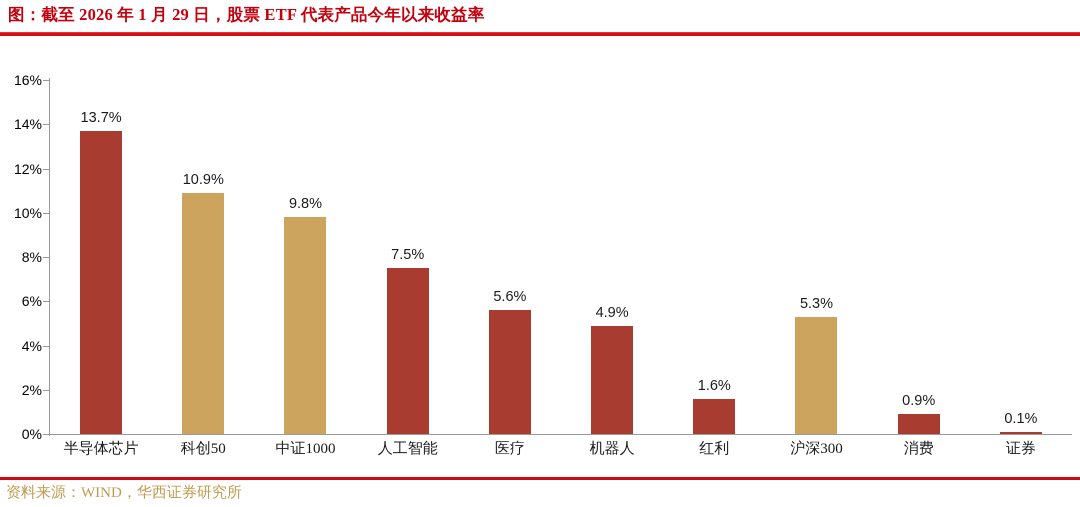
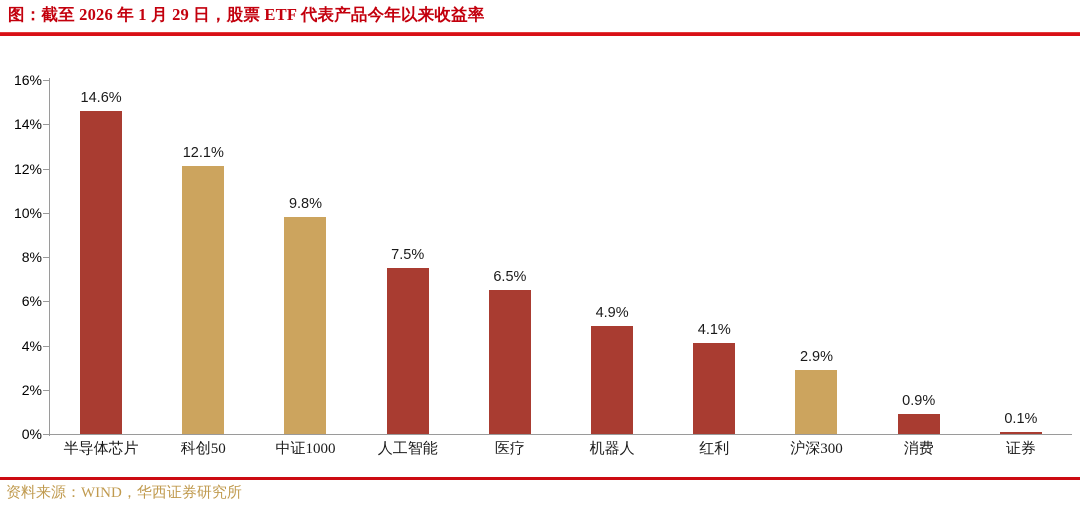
半导体芯片: 13.7% -> 14.6%
科创50: 10.9% -> 12.1%
医疗: 5.6% -> 6.5%
红利: 1.6% -> 4.1%
沪深300: 5.3% -> 2.9%
